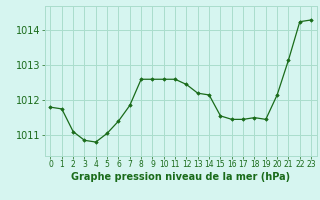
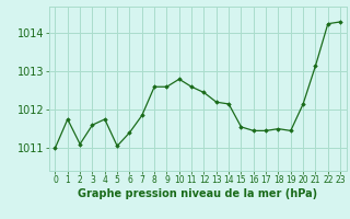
0: 1011.80 -> 1011.00
3: 1010.85 -> 1011.60
4: 1010.80 -> 1011.75
10: 1012.60 -> 1012.80
